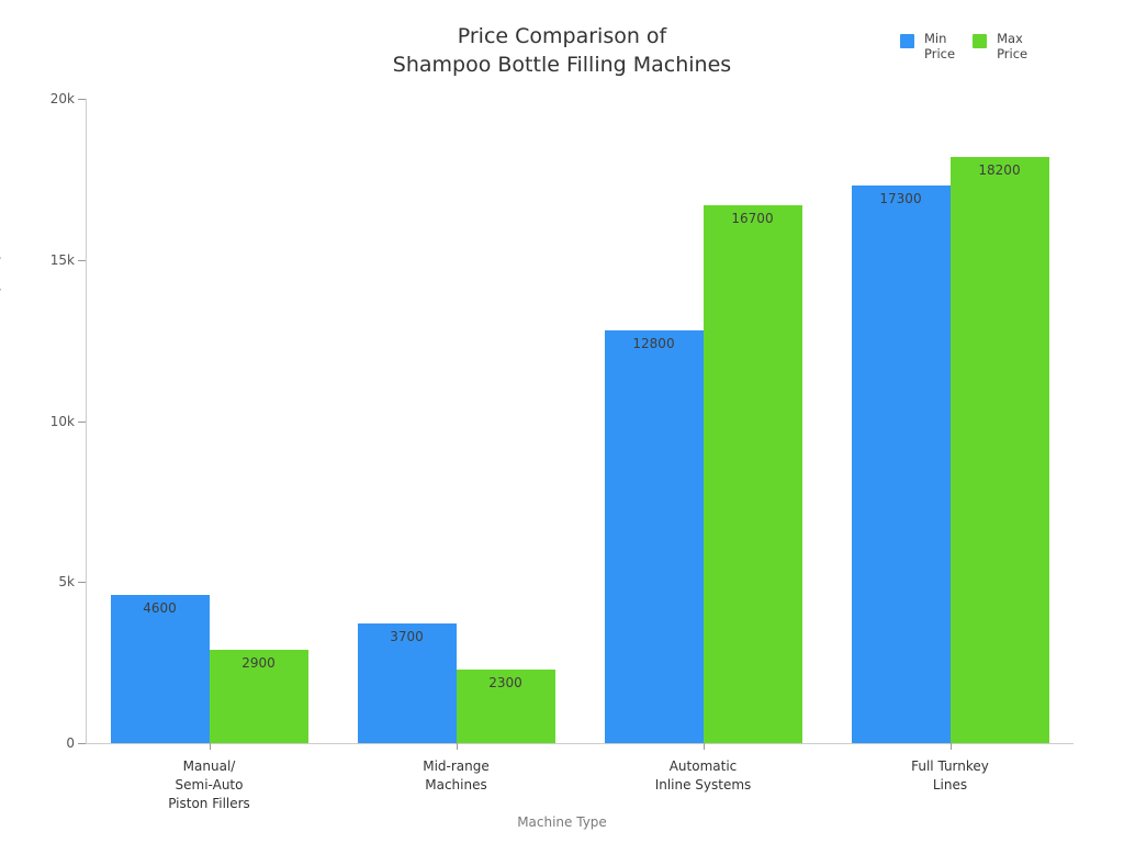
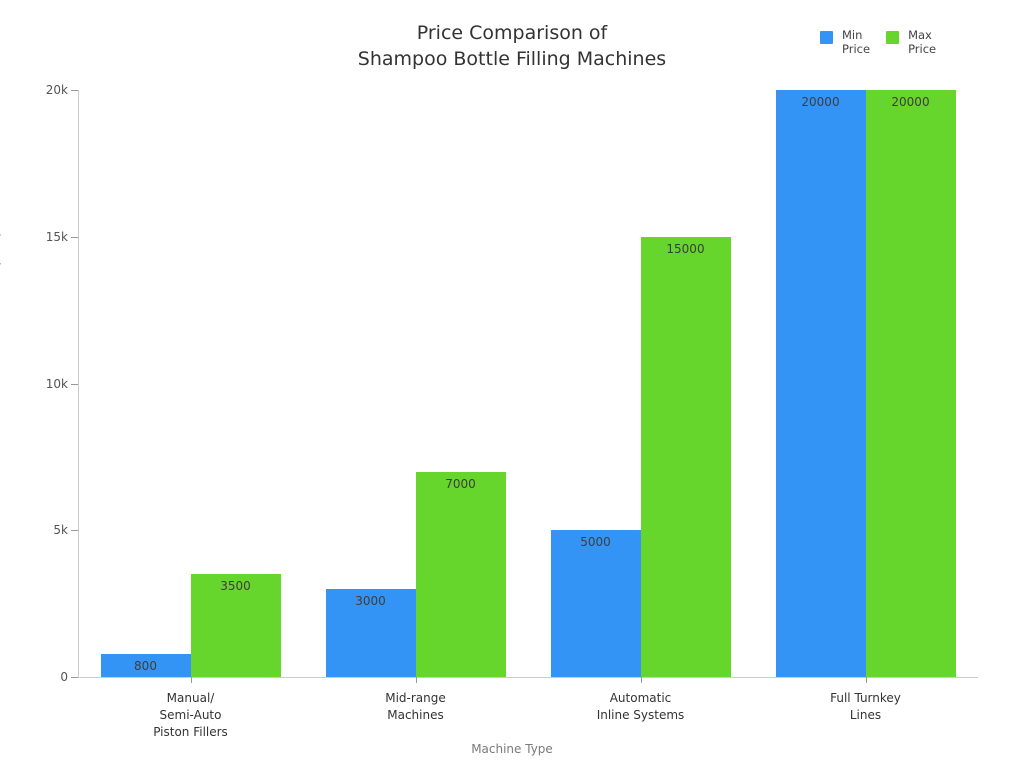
Min Price/Manual/ Semi-Auto Piston Fillers: 4600 -> 800
Max Price/Manual/ Semi-Auto Piston Fillers: 2900 -> 3500
Min Price/Mid-range Machines: 3700 -> 3000
Max Price/Mid-range Machines: 2300 -> 7000
Min Price/Automatic Inline Systems: 12800 -> 5000
Max Price/Automatic Inline Systems: 16700 -> 15000
Min Price/Full Turnkey Lines: 17300 -> 20000
Max Price/Full Turnkey Lines: 18200 -> 20000
